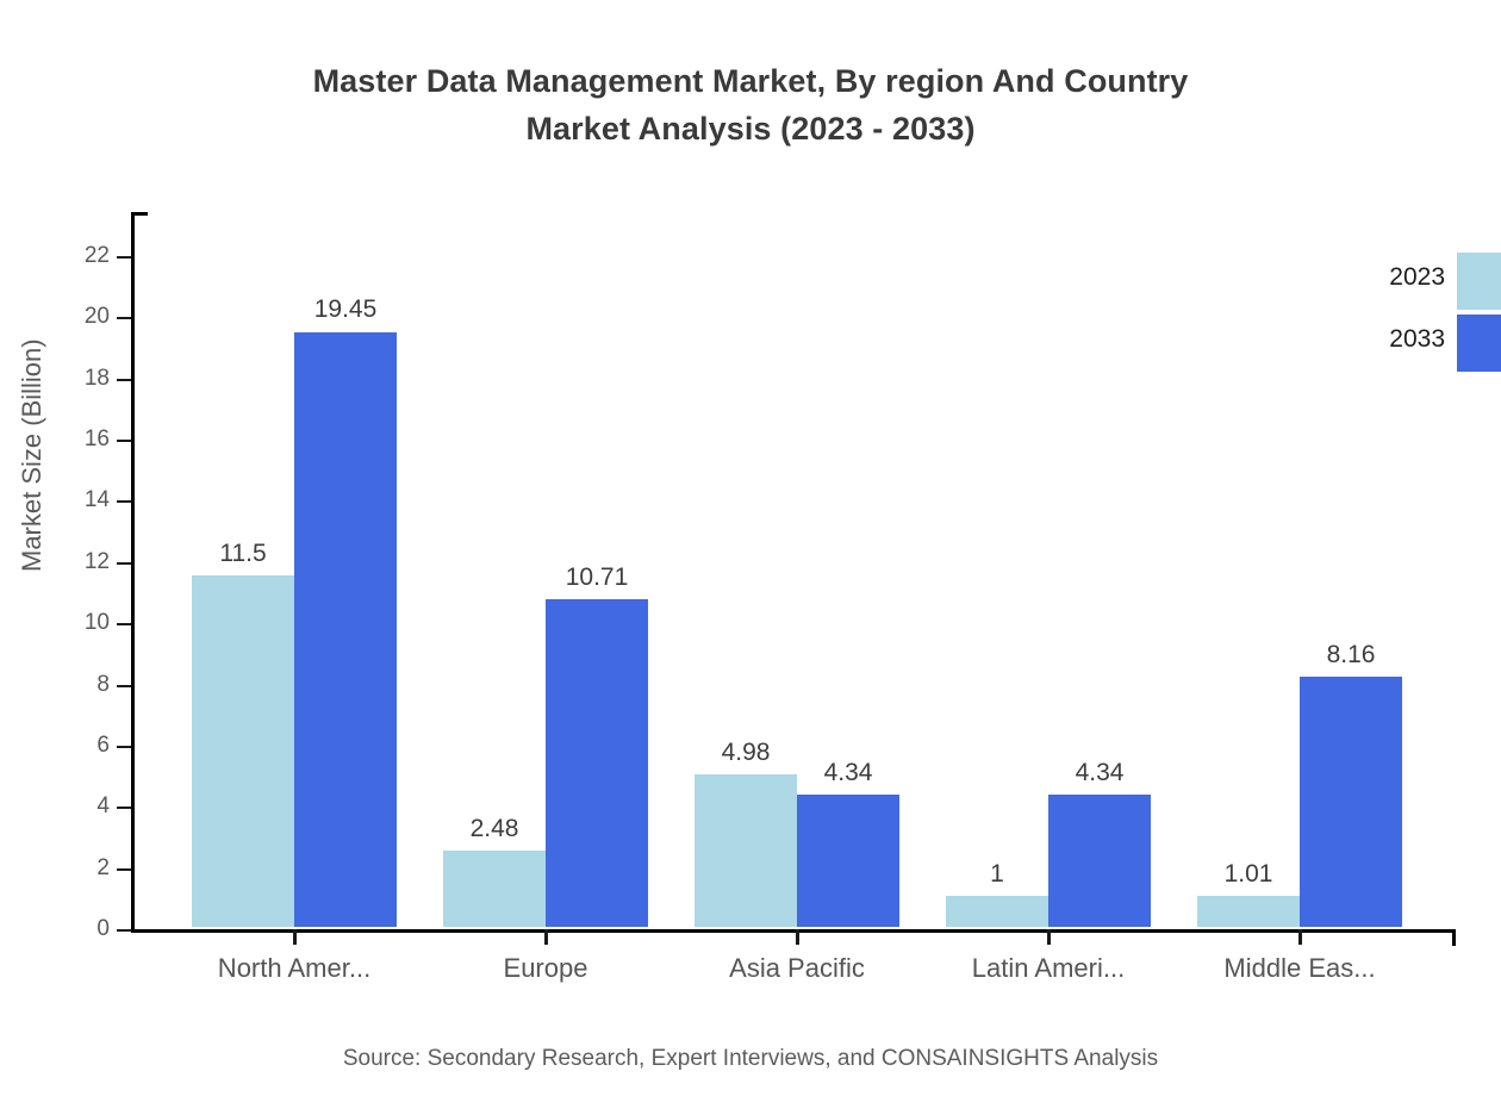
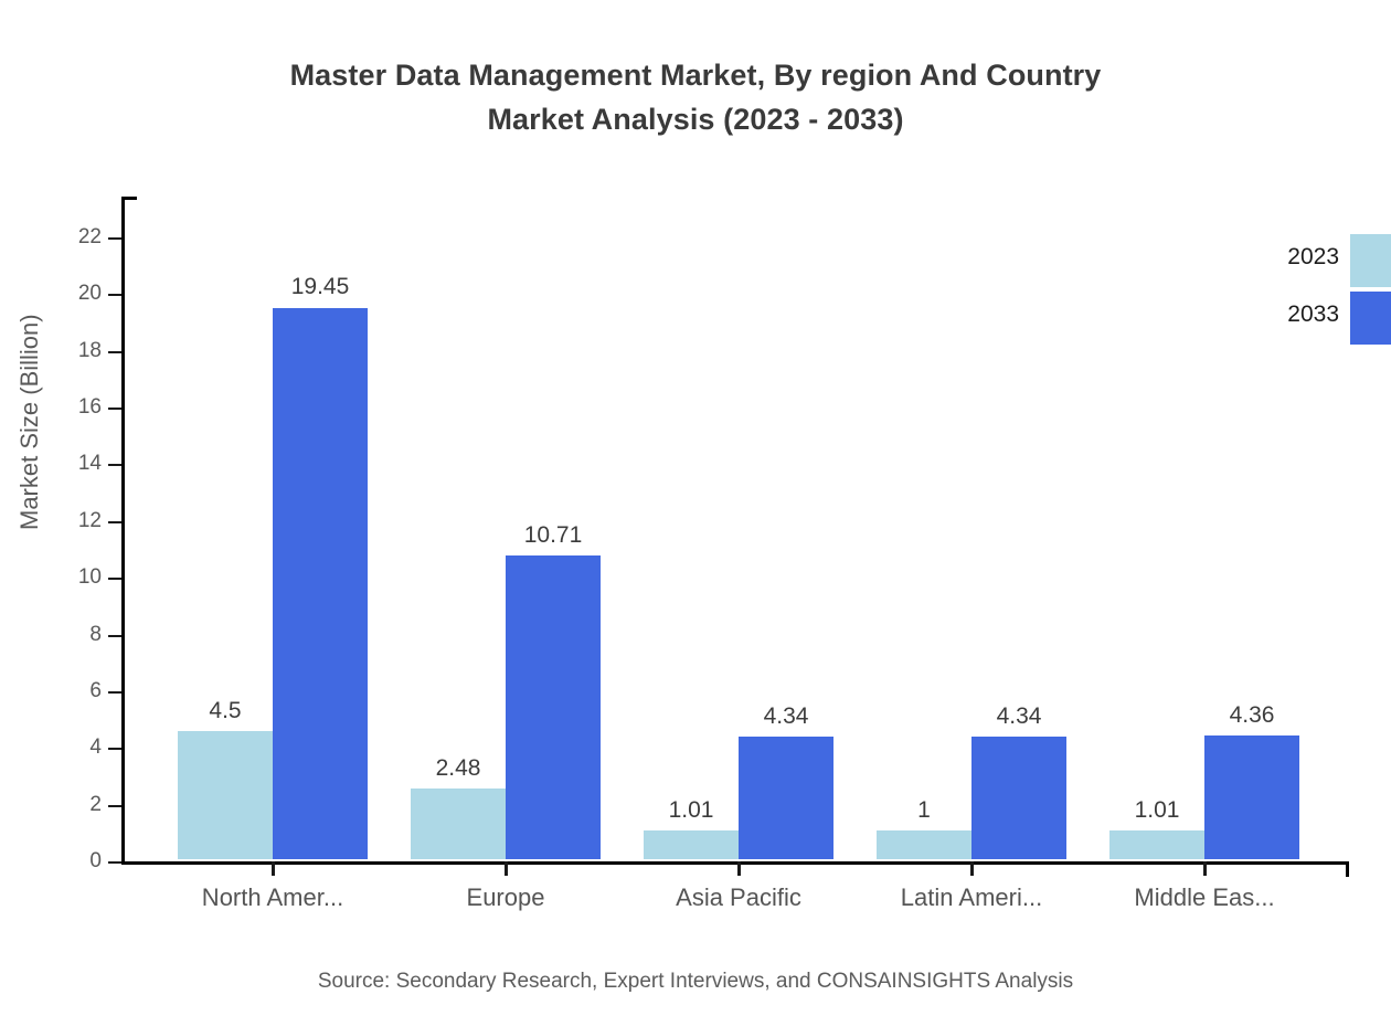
2023/North Amer...: 11.5 -> 4.5
2023/Asia Pacific: 4.98 -> 1.01
2033/Middle Eas...: 8.16 -> 4.36
